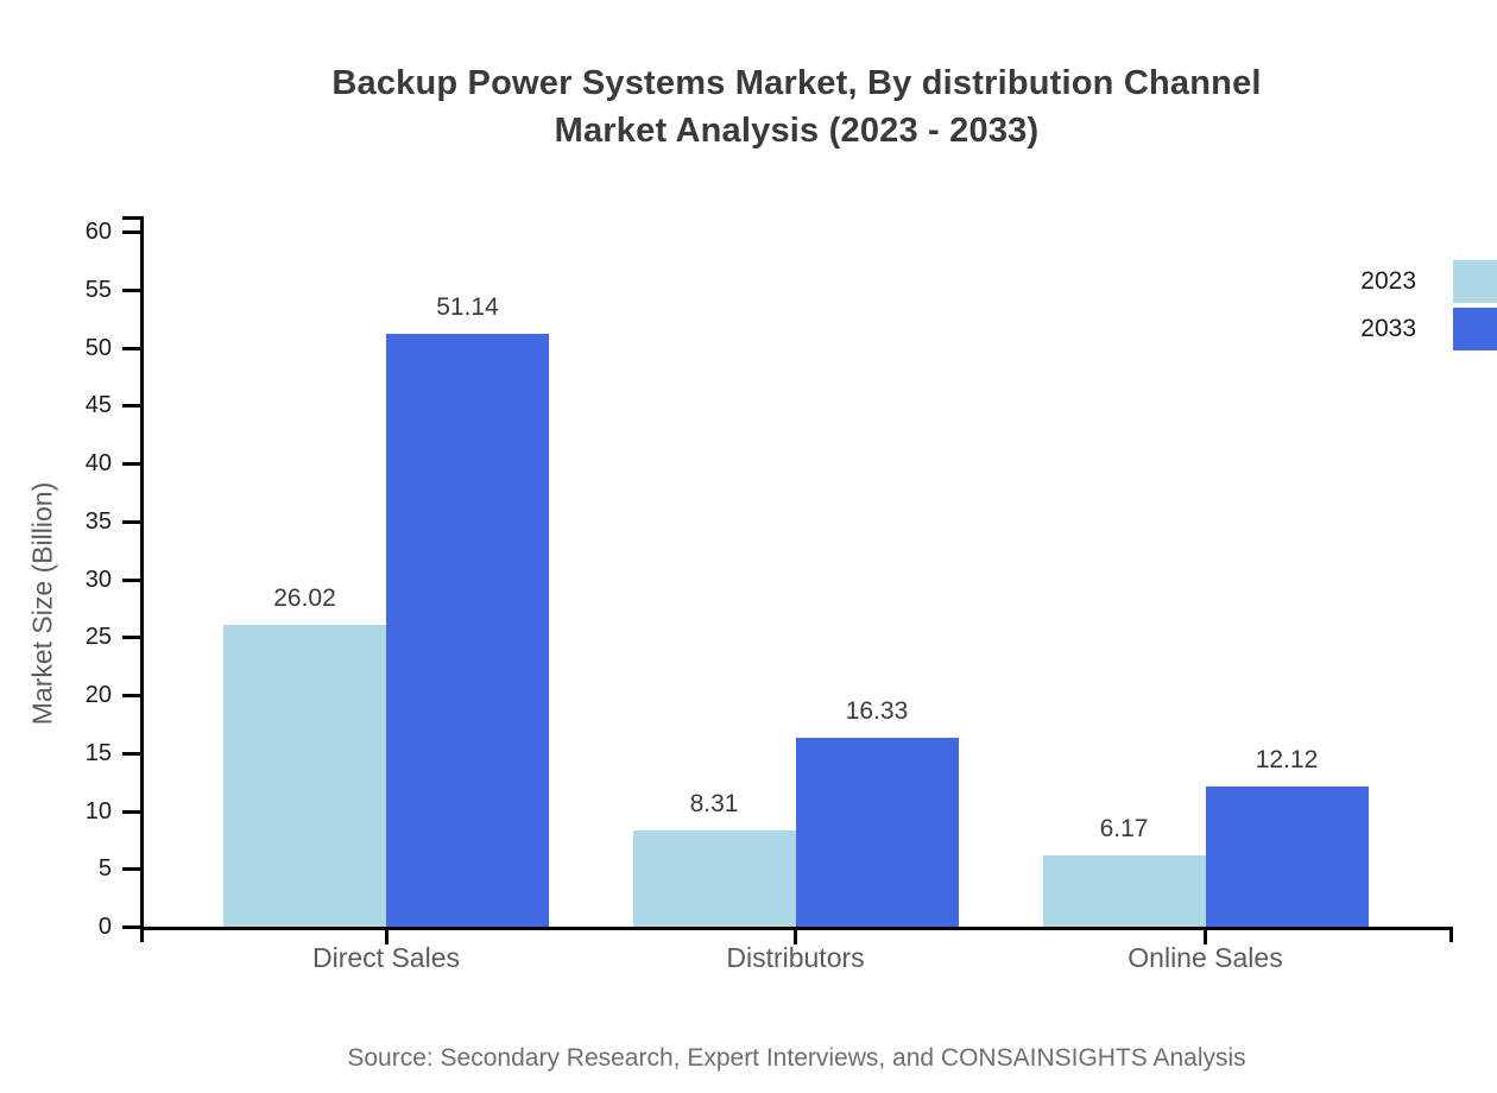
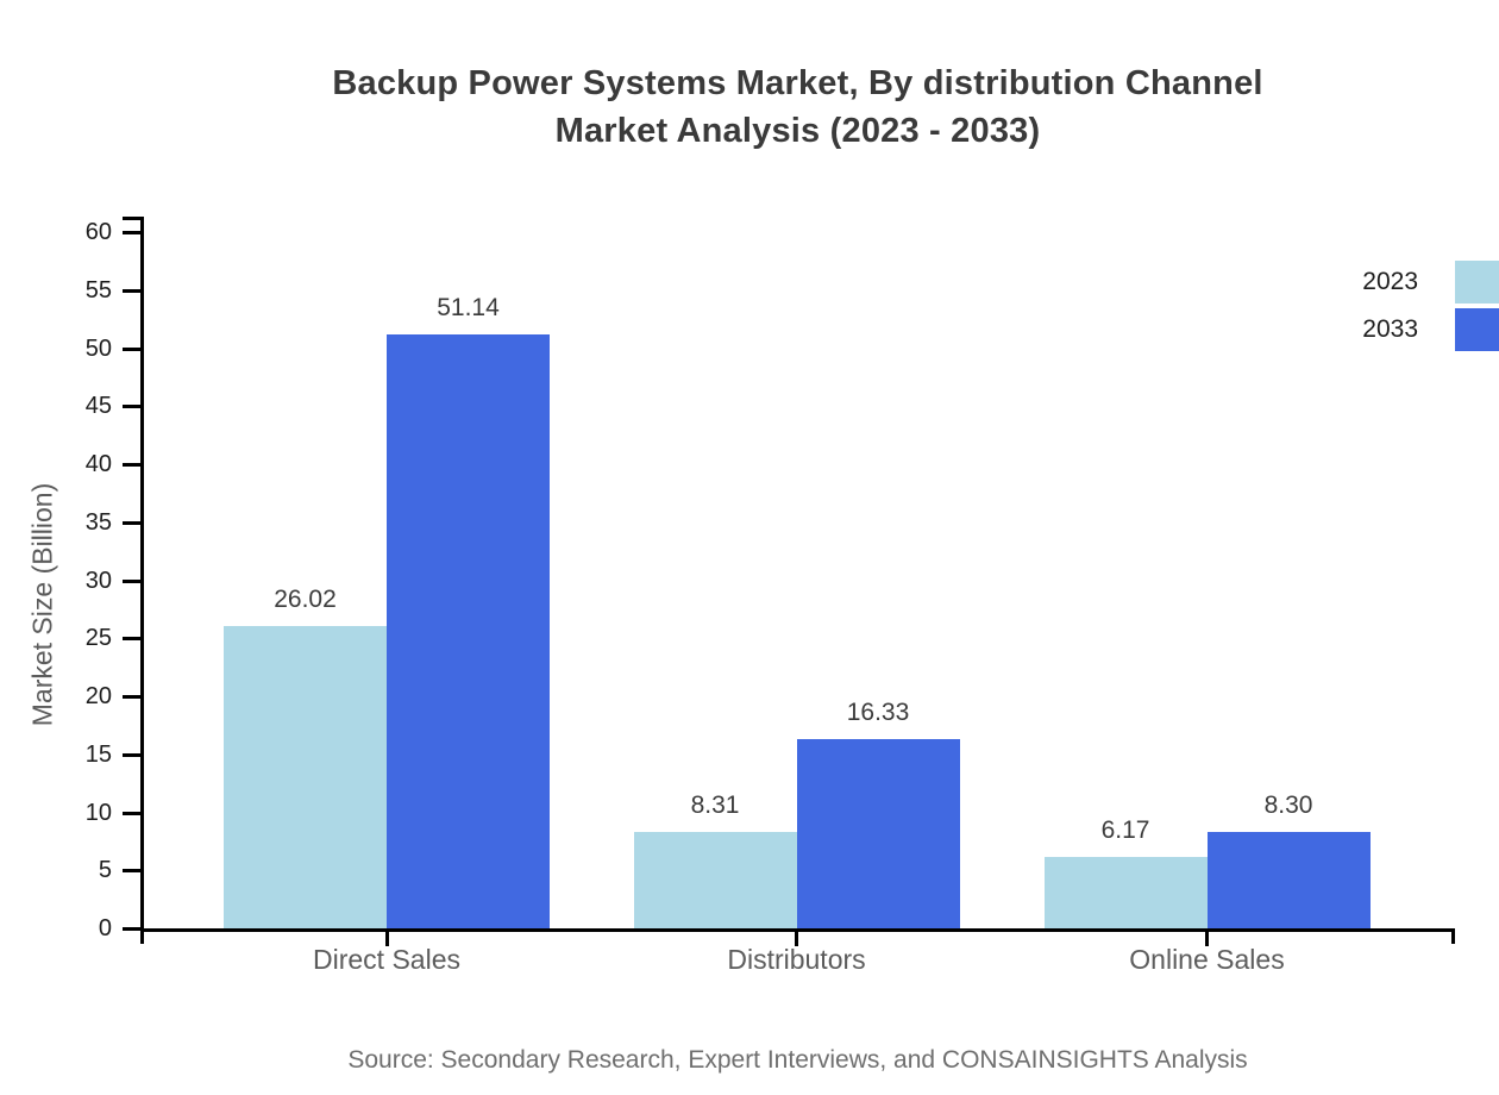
2033/Online Sales: 12.12 -> 8.30
